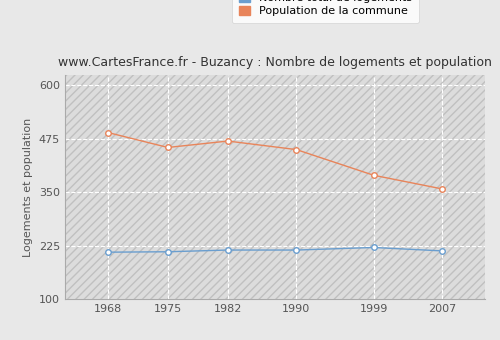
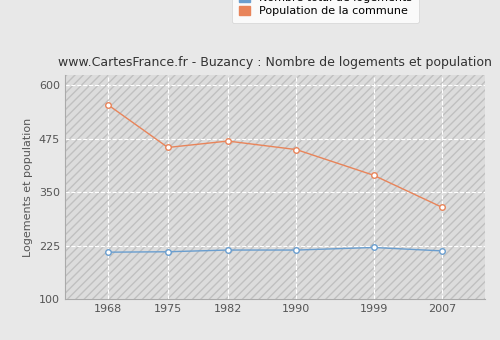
Population de la commune/1968: 490 -> 555
Population de la commune/2007: 358 -> 315
